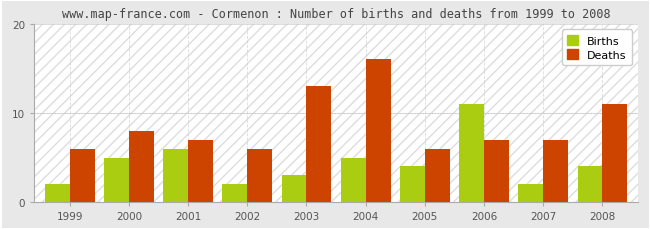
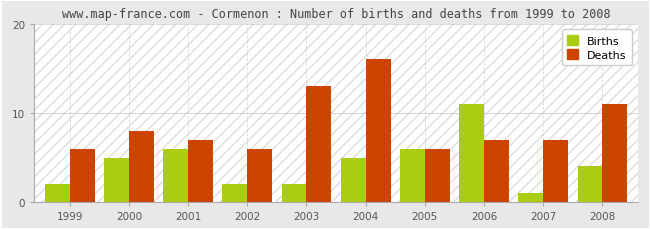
Births/2003: 3 -> 2
Births/2005: 4 -> 6
Births/2007: 2 -> 1
